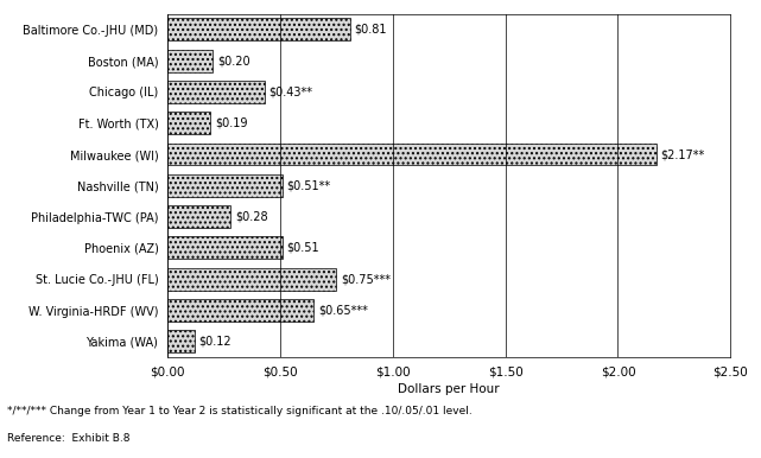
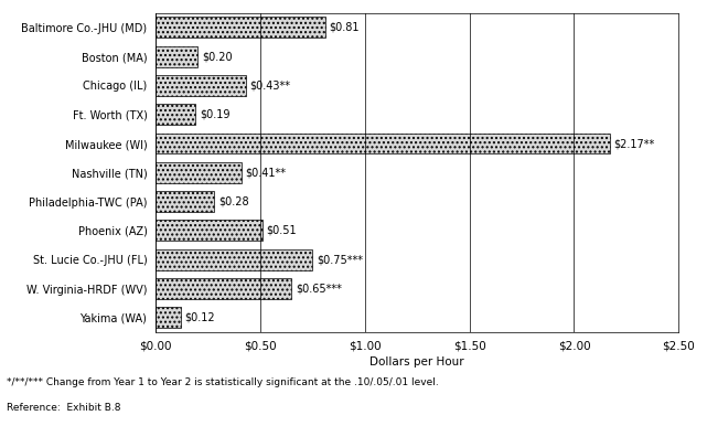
Nashville (TN): $0.51** -> $0.41**
